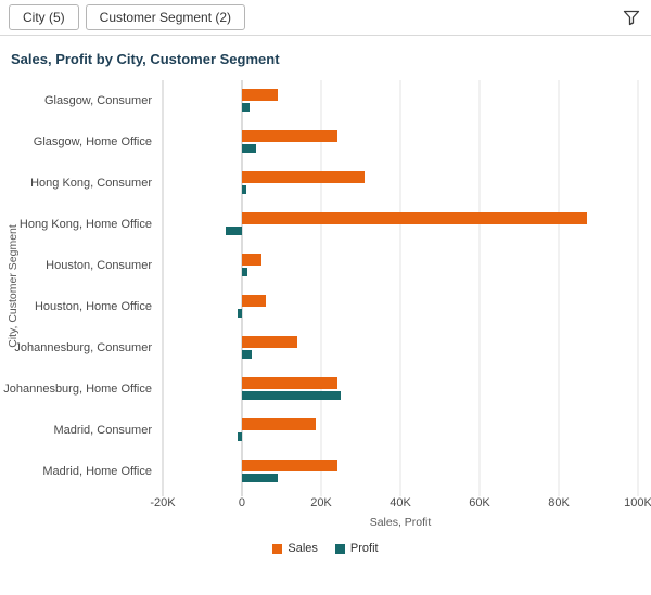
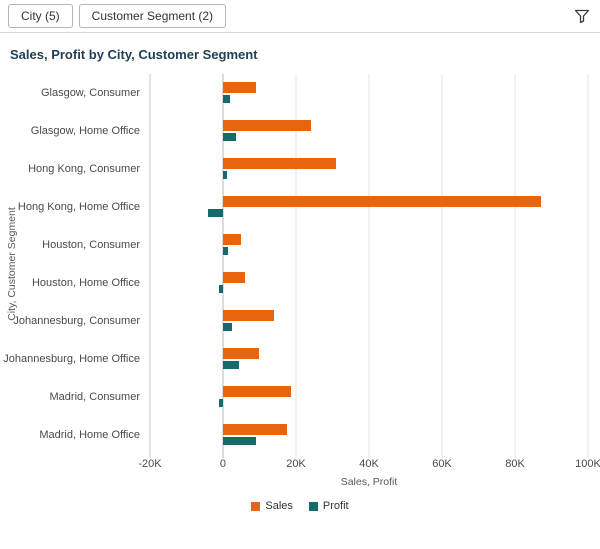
Sales/Johannesburg, Home Office: 24K -> 10K
Profit/Johannesburg, Home Office: 25K -> 4K
Sales/Madrid, Home Office: 24K -> 18K
